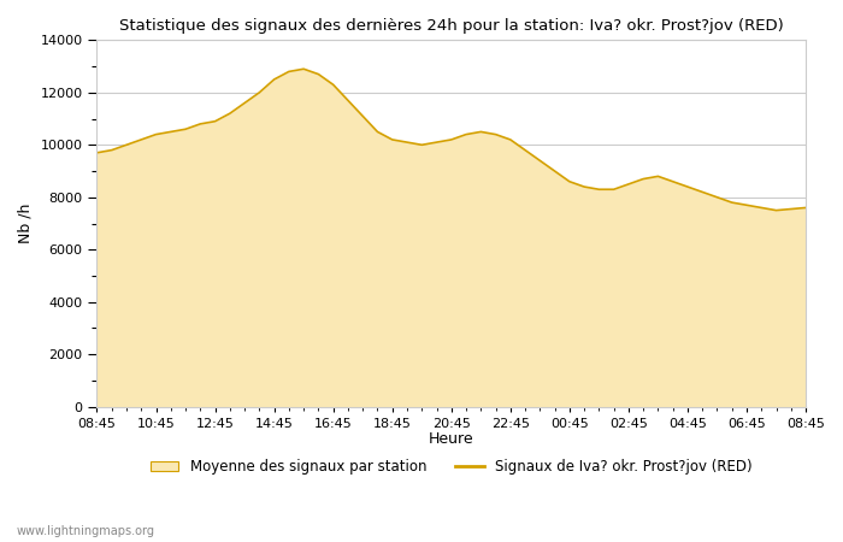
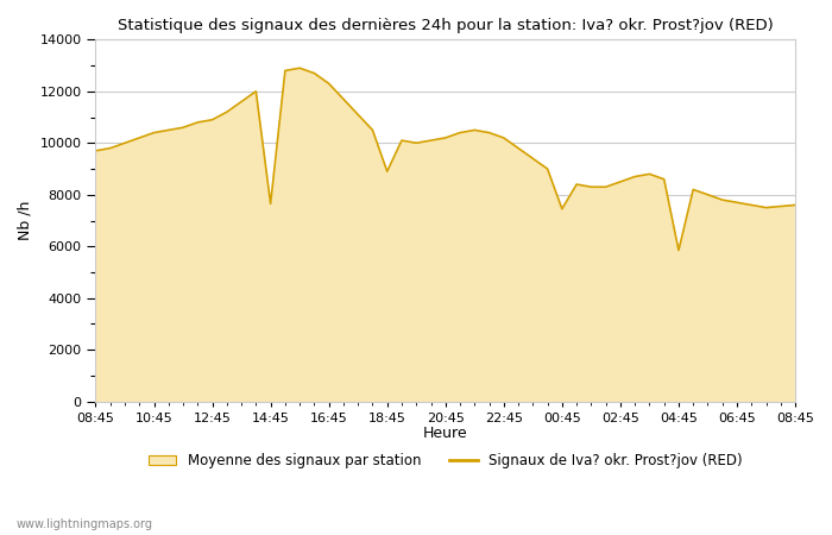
14:45: 12500 -> 7650
18:45: 10200 -> 8900
00:45: 8600 -> 7450
04:45: 8400 -> 5850
